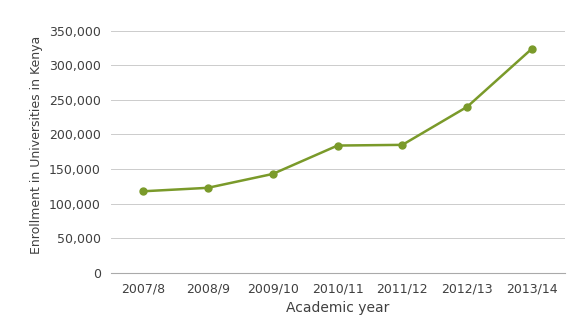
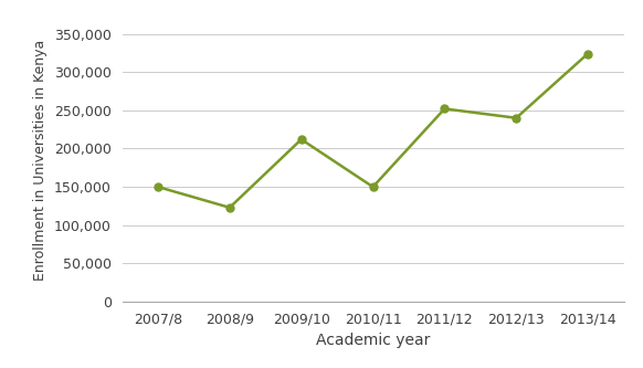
2007/8: 118,000 -> 150,000
2009/10: 143,000 -> 212,000
2010/11: 184,000 -> 150,000
2011/12: 185,000 -> 252,000
